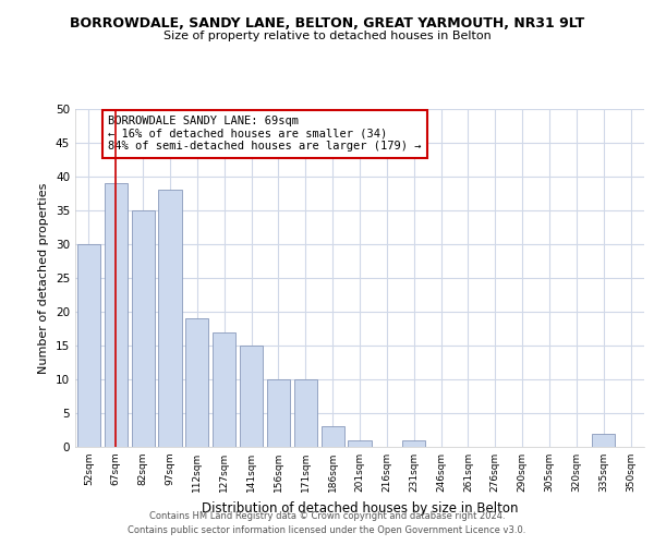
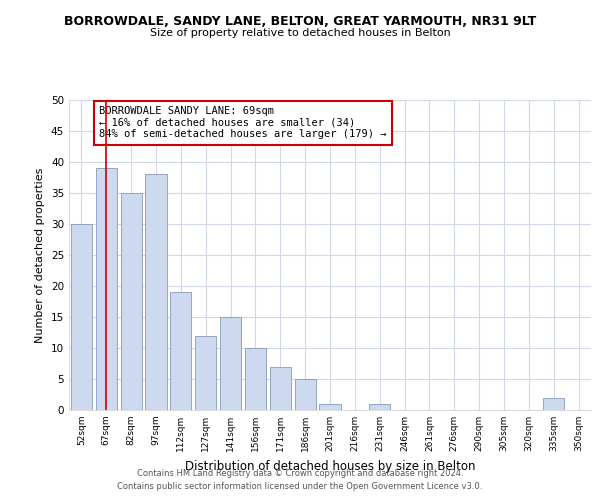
127sqm: 17 -> 12
171sqm: 10 -> 7
186sqm: 3 -> 5
